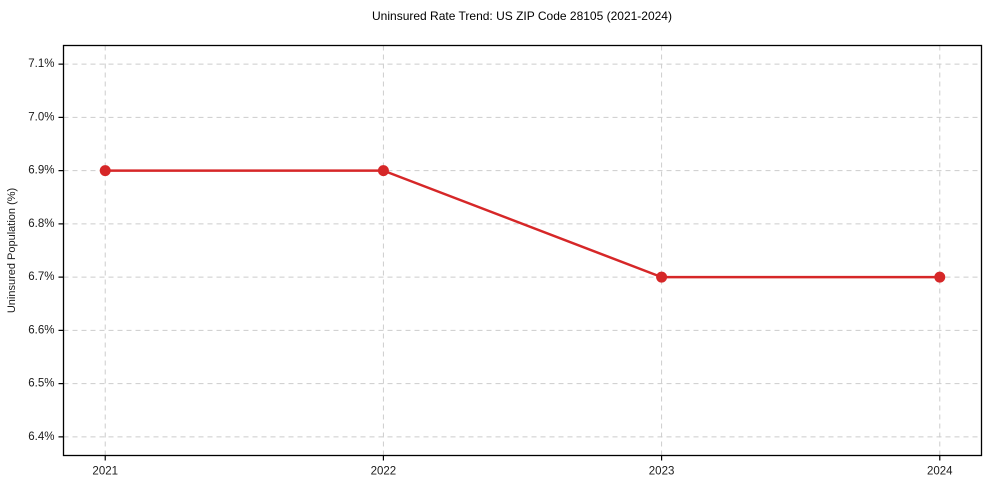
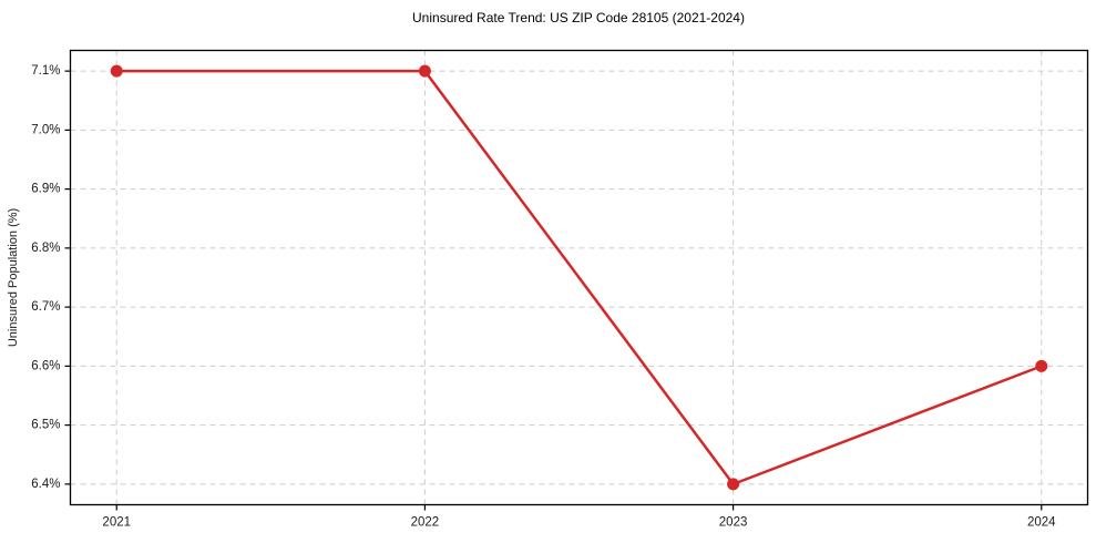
2021: 6.9% -> 7.1%
2022: 6.9% -> 7.1%
2023: 6.7% -> 6.4%
2024: 6.7% -> 6.6%
